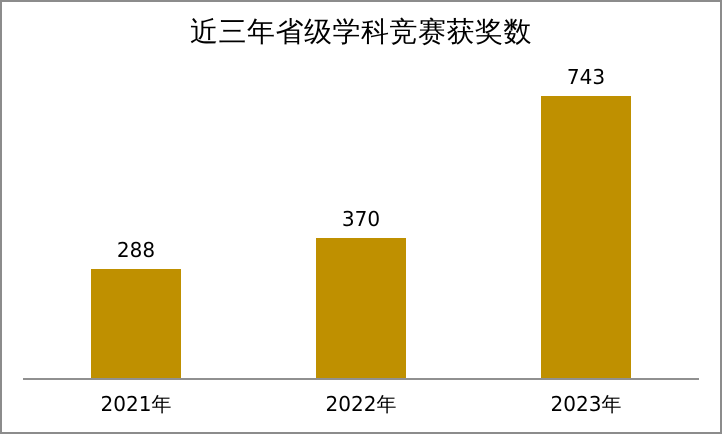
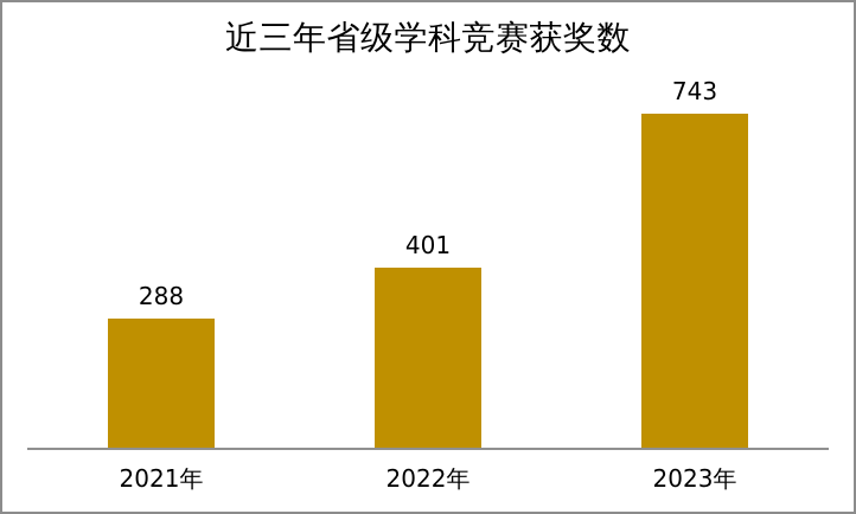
2022年: 370 -> 401
